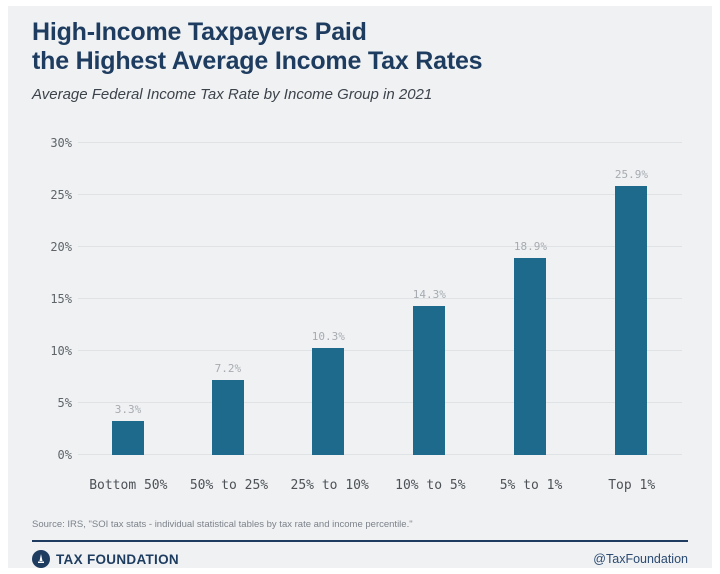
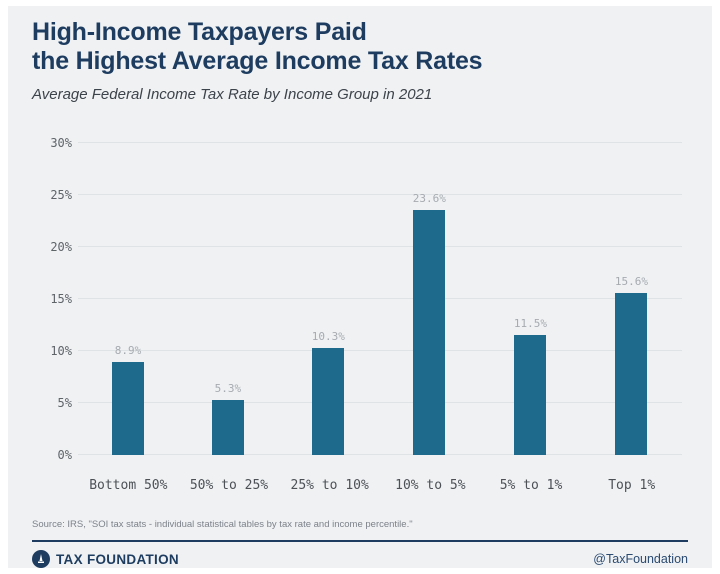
Bottom 50%: 3.3% -> 8.9%
50% to 25%: 7.2% -> 5.3%
10% to 5%: 14.3% -> 23.6%
5% to 1%: 18.9% -> 11.5%
Top 1%: 25.9% -> 15.6%
